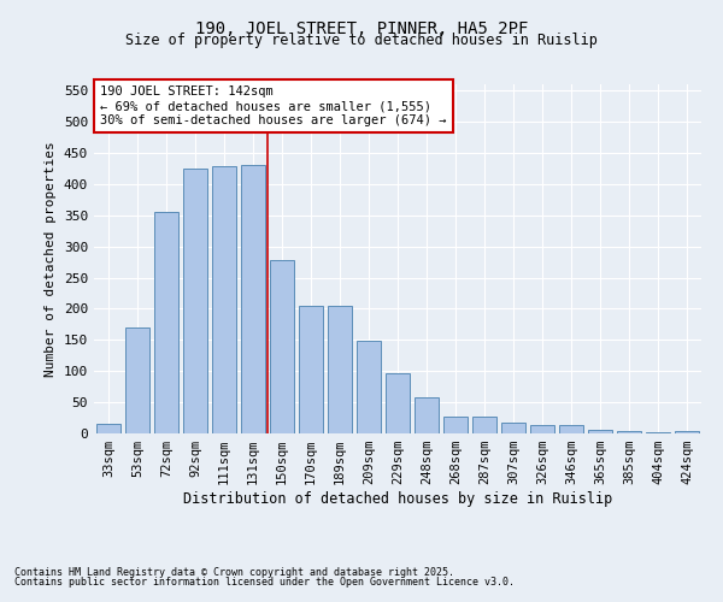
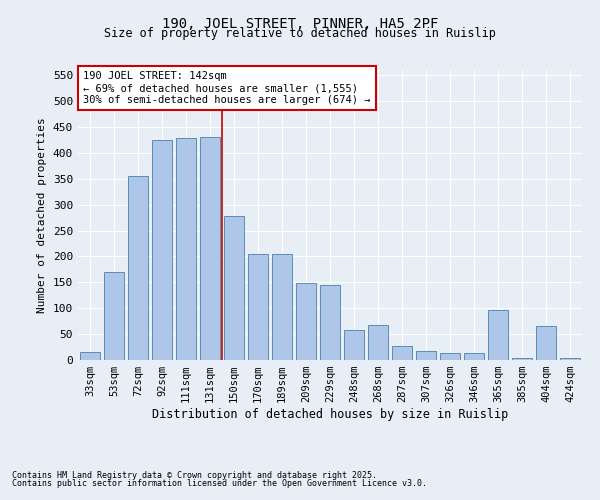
229sqm: 97 -> 144
268sqm: 28 -> 68
365sqm: 6 -> 96
404sqm: 2 -> 66
